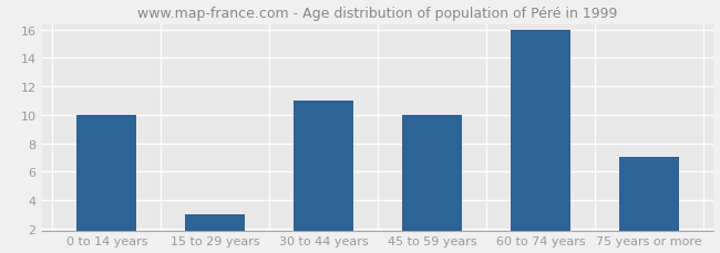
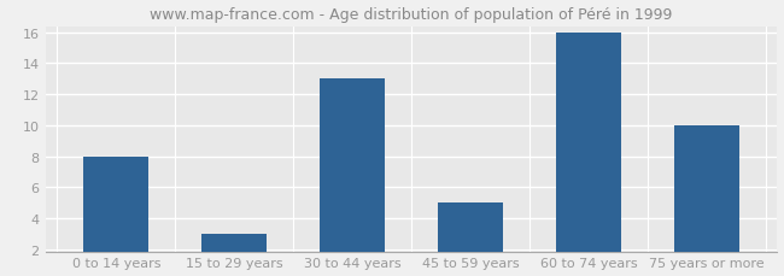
0 to 14 years: 10 -> 8
30 to 44 years: 11 -> 13
45 to 59 years: 10 -> 5
75 years or more: 7 -> 10
